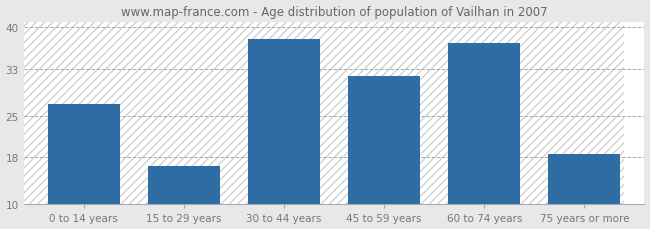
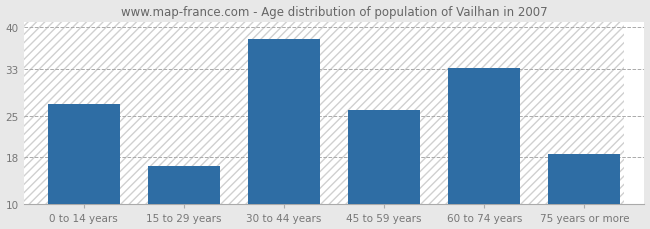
45 to 59 years: 31.8 -> 26.0
60 to 74 years: 37.4 -> 33.2
